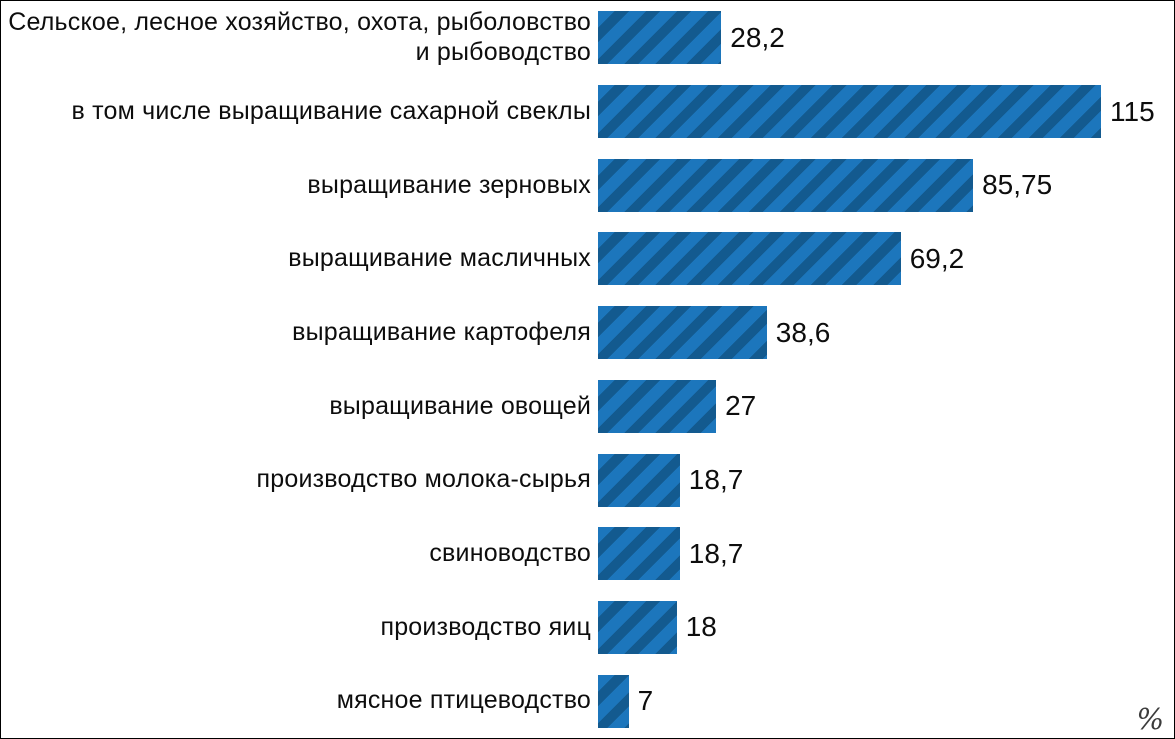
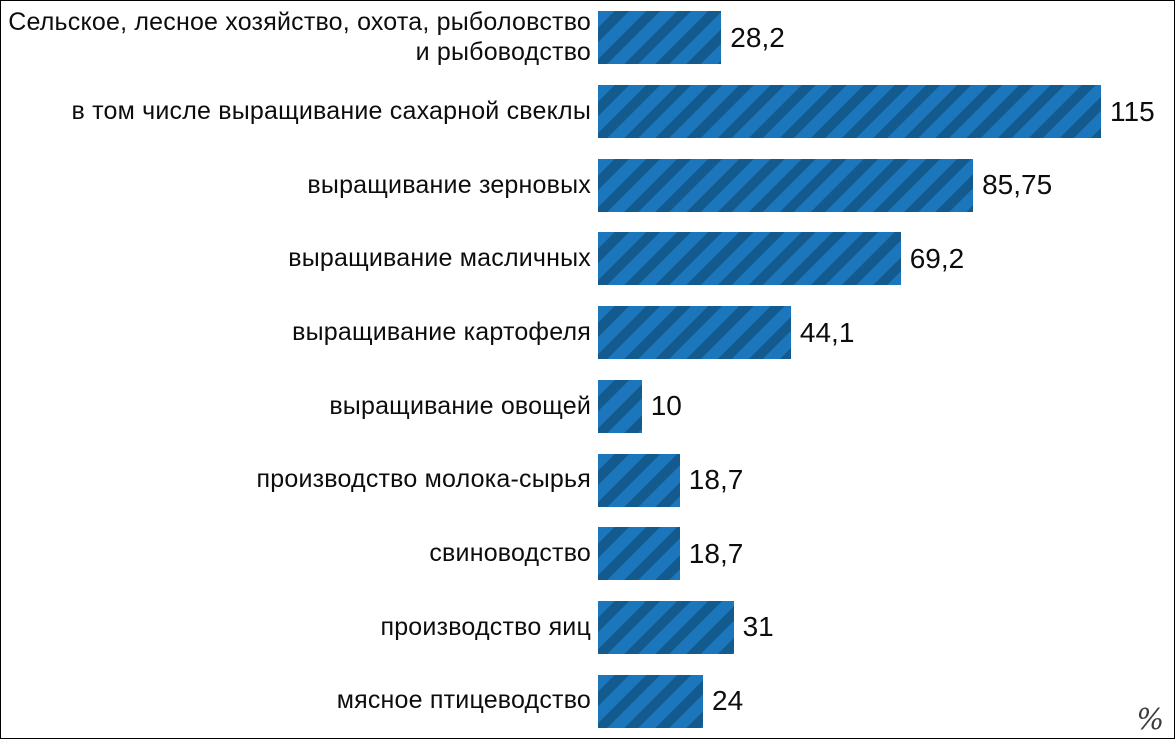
выращивание картофеля: 38,6 -> 44,1
выращивание овощей: 27 -> 10
производство яиц: 18 -> 31
мясное птицеводство: 7 -> 24
